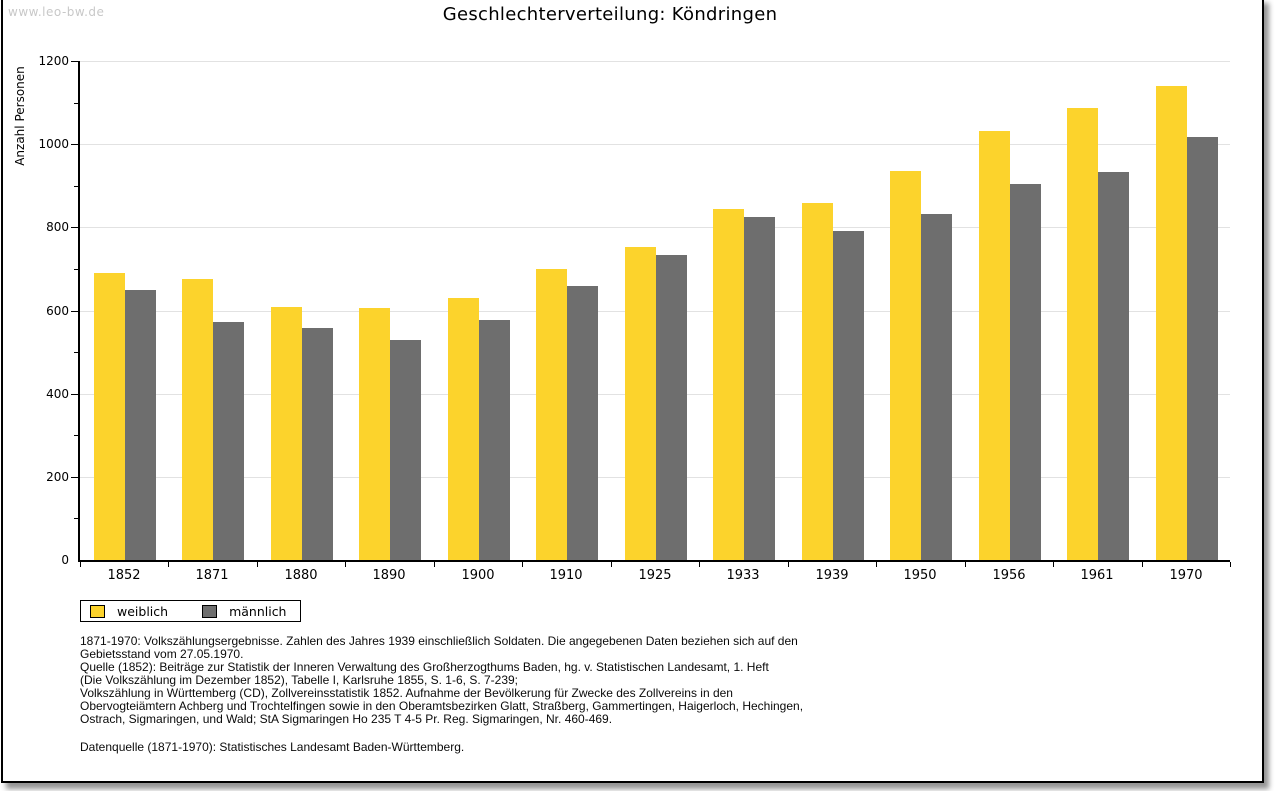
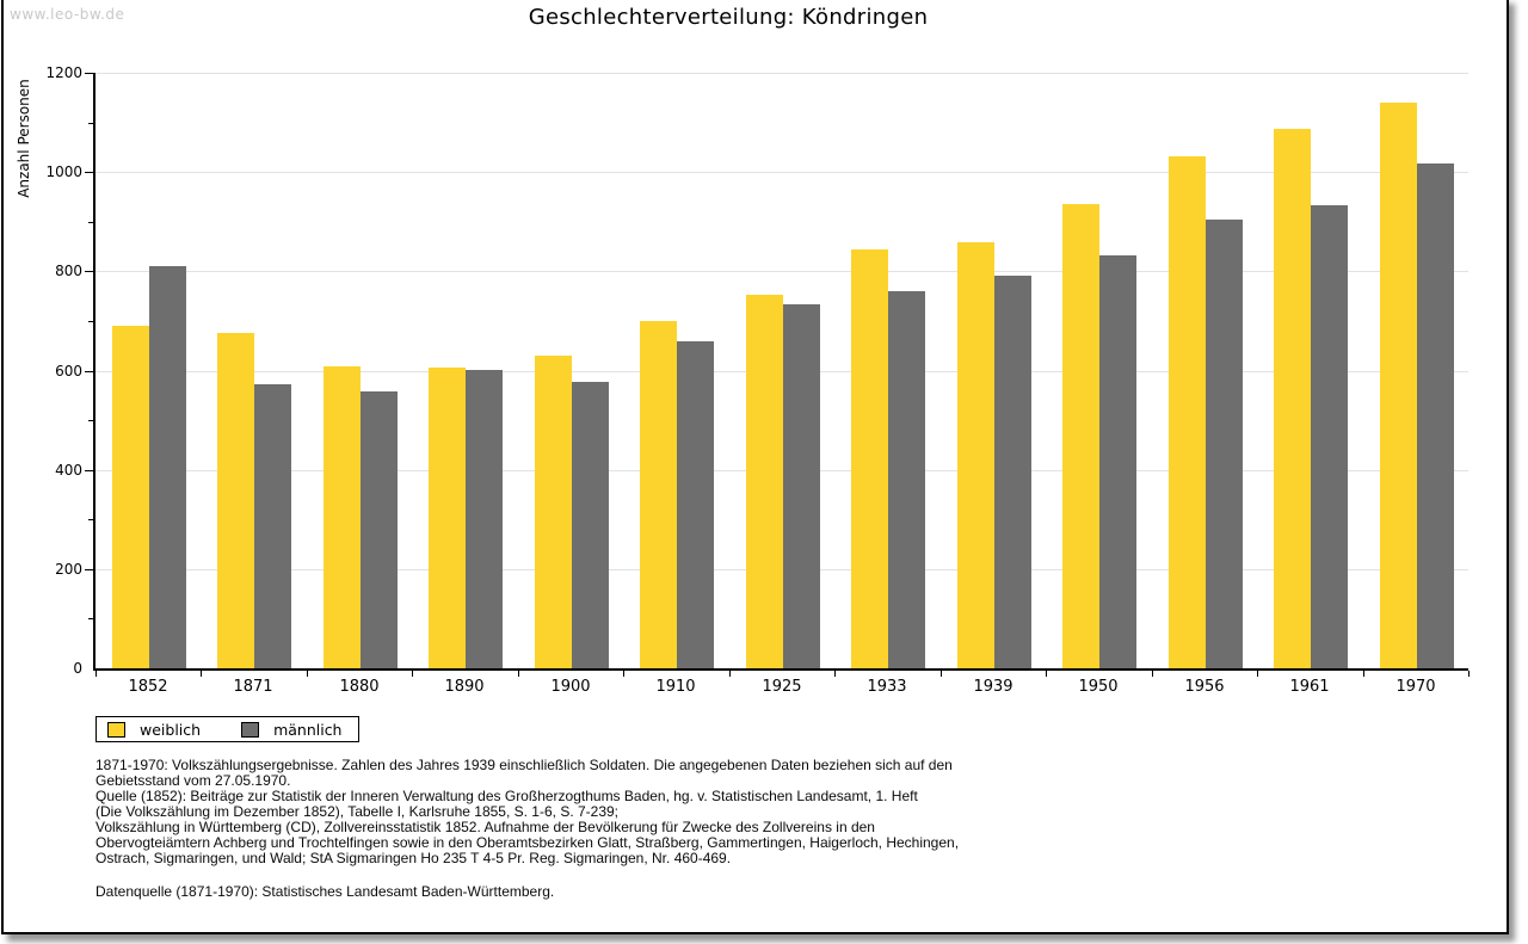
männlich/1852: 650 -> 810
männlich/1890: 530 -> 600
männlich/1933: 820 -> 760
